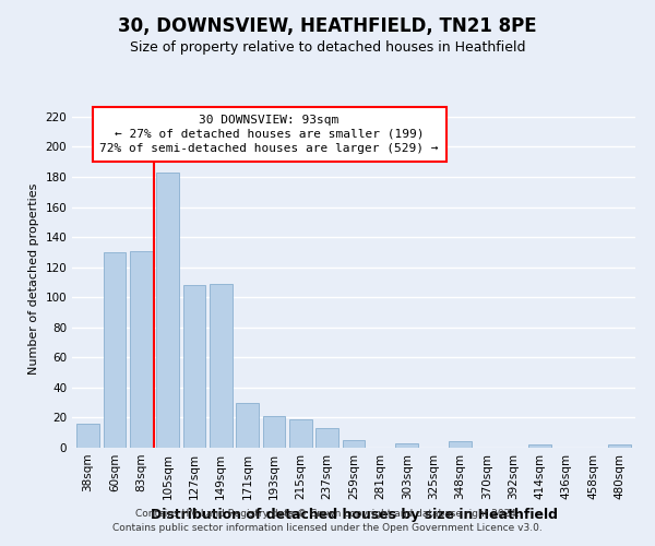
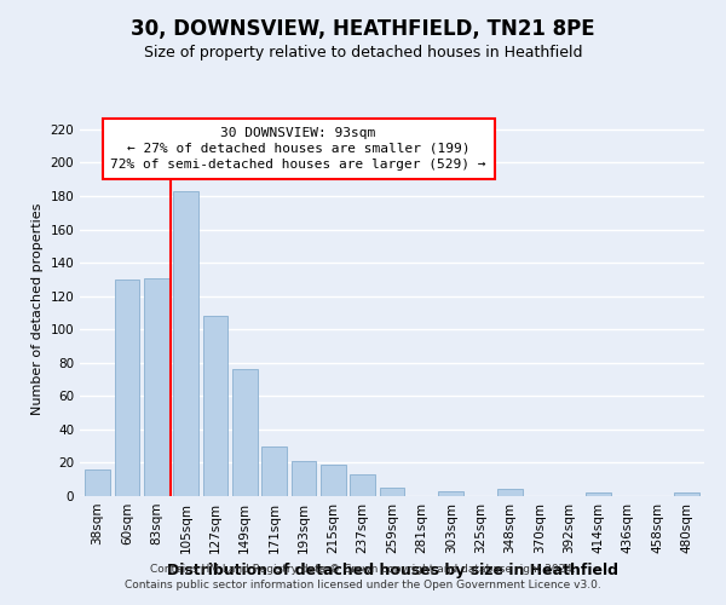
149sqm: 109 -> 76
